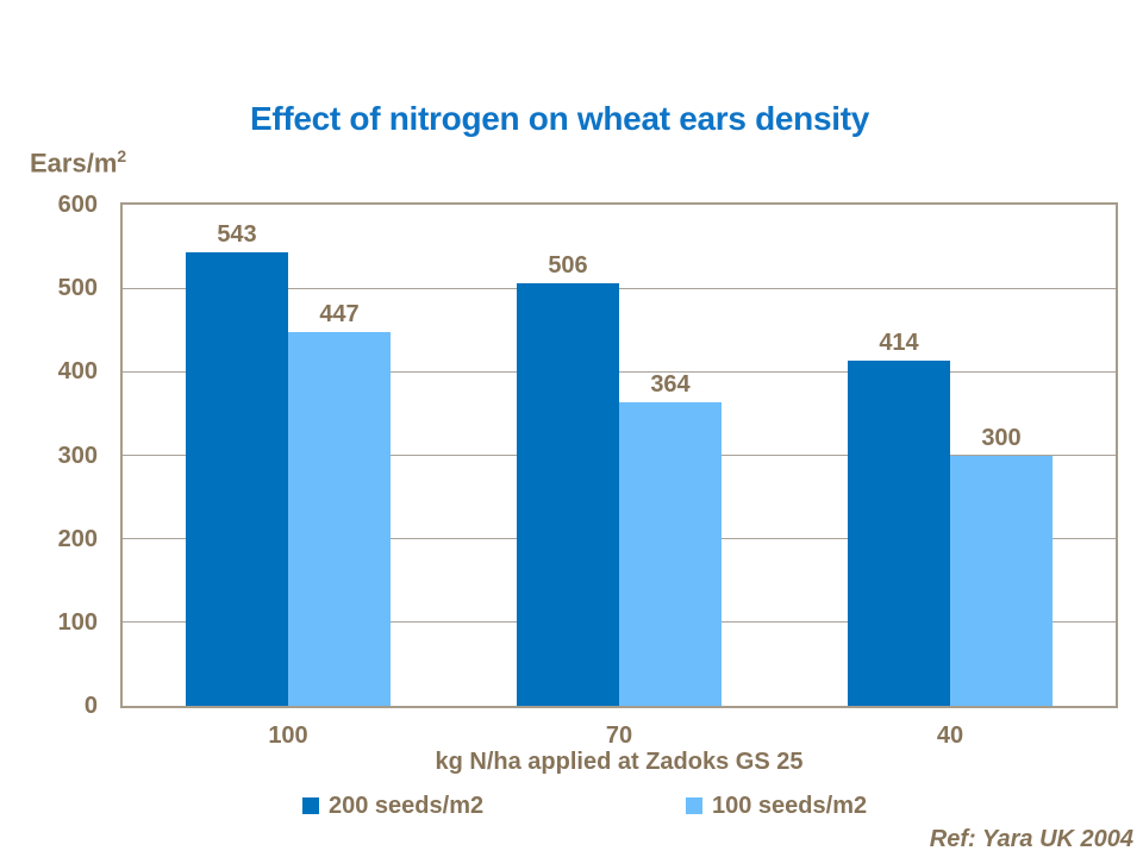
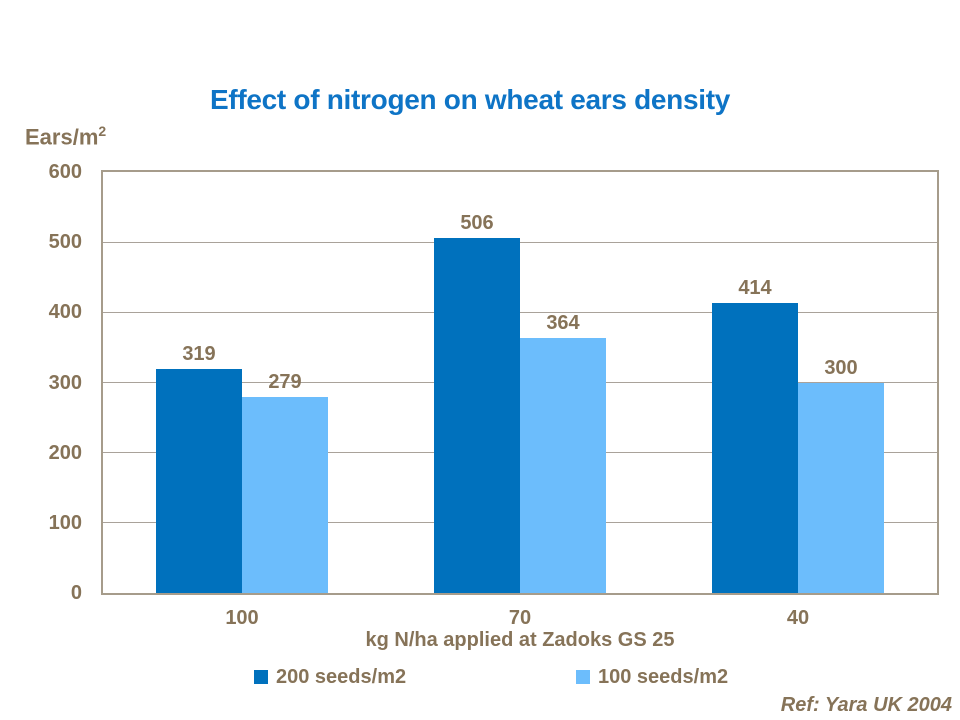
200 seeds/m2/100: 543 -> 319
100 seeds/m2/100: 447 -> 279
